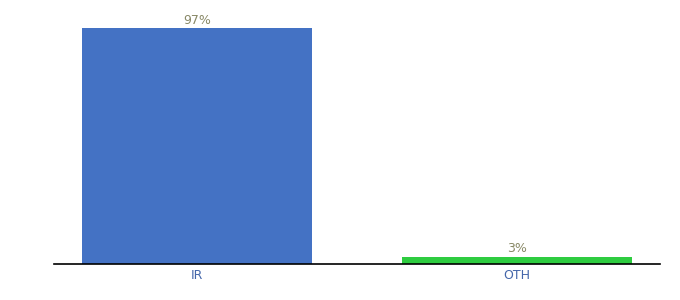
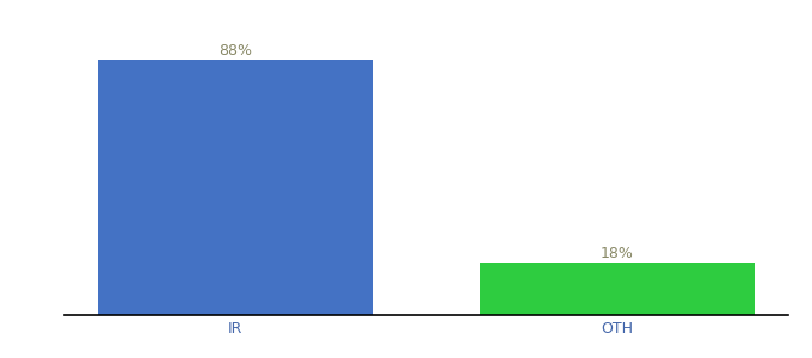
IR: 97% -> 88%
OTH: 3% -> 18%
